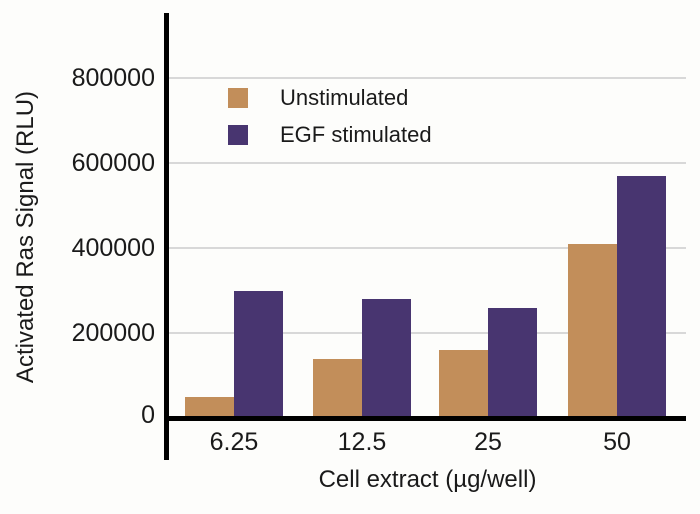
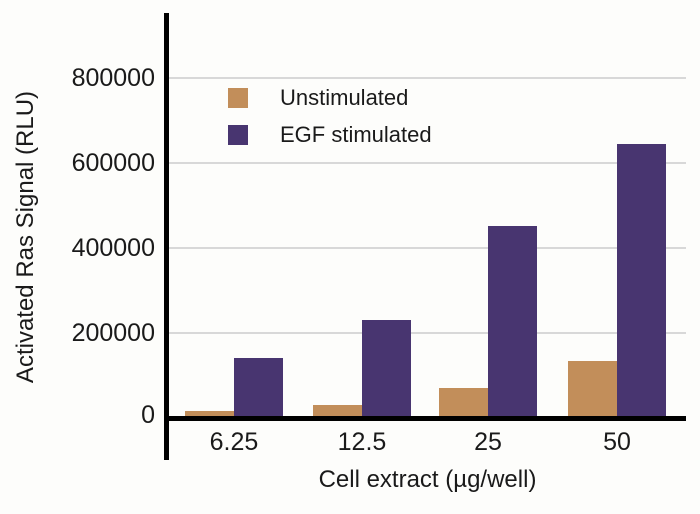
Unstimulated/6.25: 50000 -> 20000
EGF stimulated/6.25: 300000 -> 140000
Unstimulated/12.5: 140000 -> 30000
EGF stimulated/12.5: 280000 -> 230000
Unstimulated/25: 160000 -> 70000
EGF stimulated/25: 260000 -> 450000
Unstimulated/50: 410000 -> 130000
EGF stimulated/50: 570000 -> 640000
